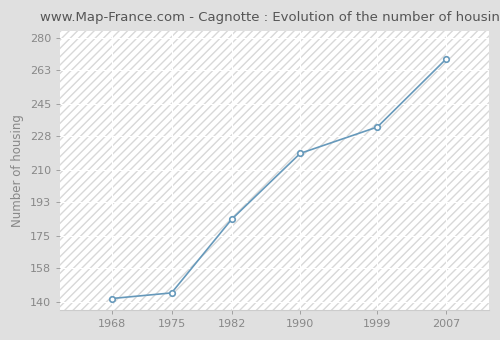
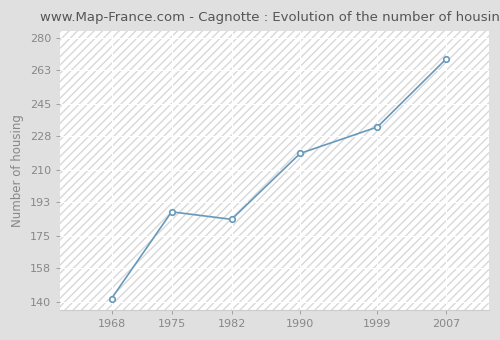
1975: 145 -> 188
